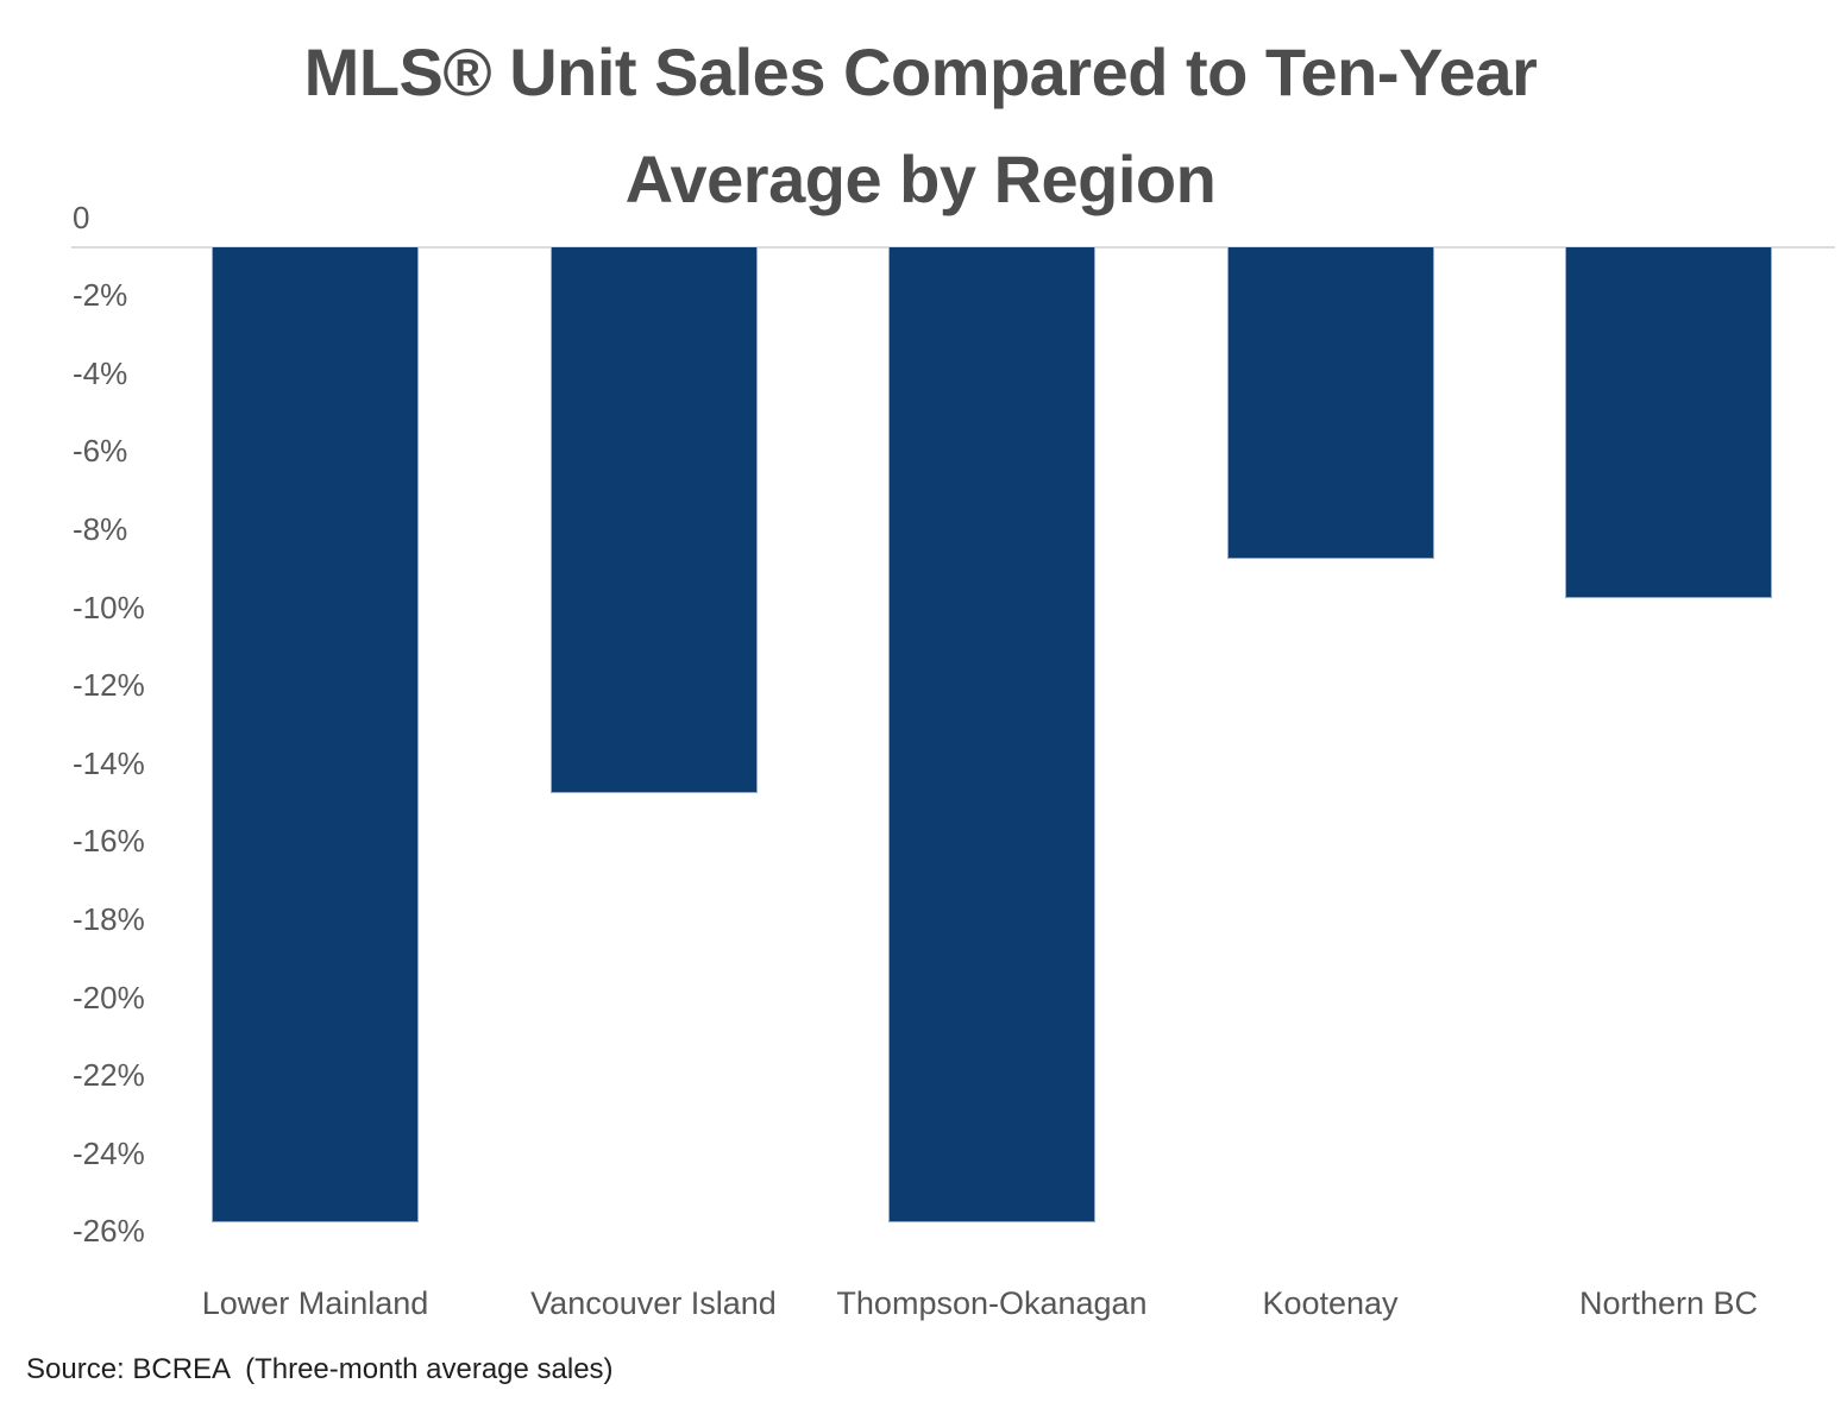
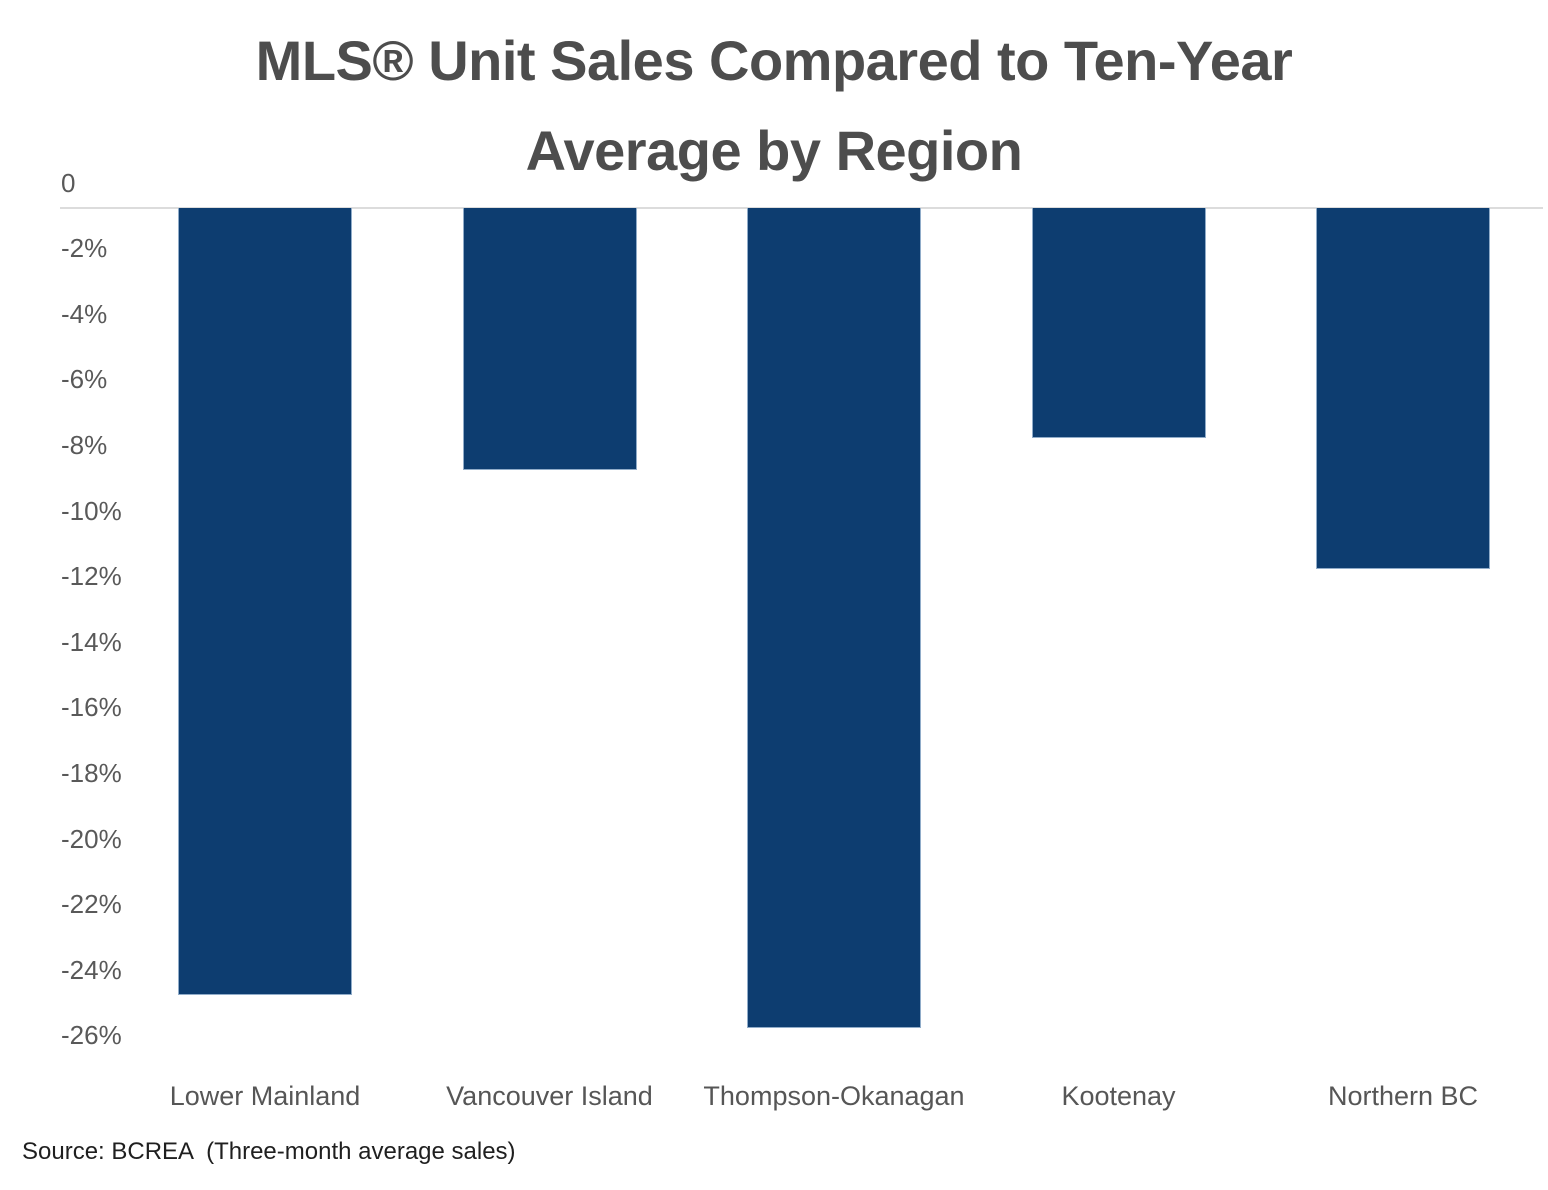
Lower Mainland: -25 -> -24
Vancouver Island: -14 -> -8
Kootenay: -8 -> -7
Northern BC: -9 -> -11
